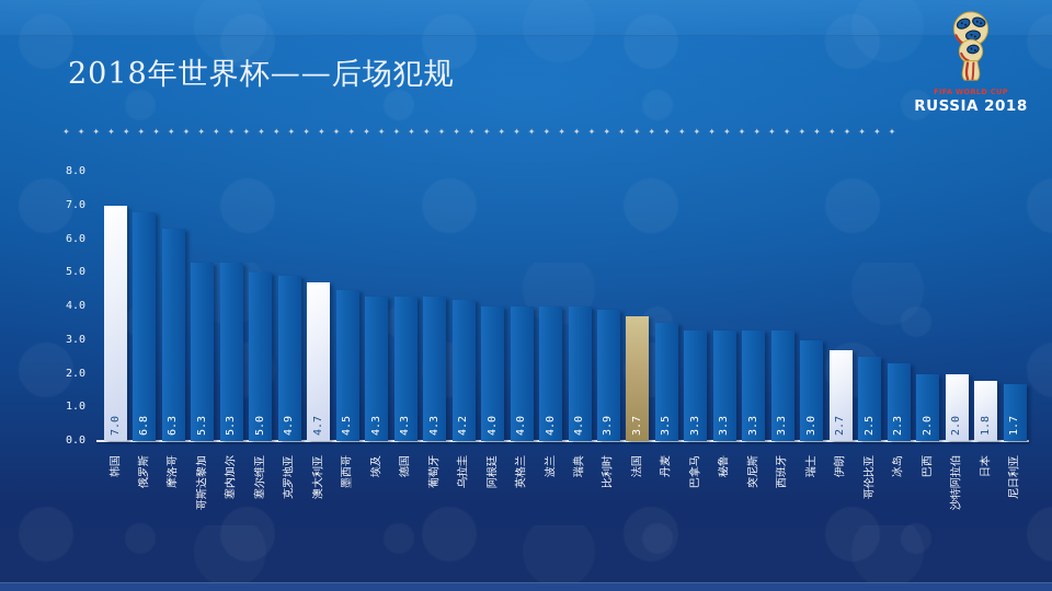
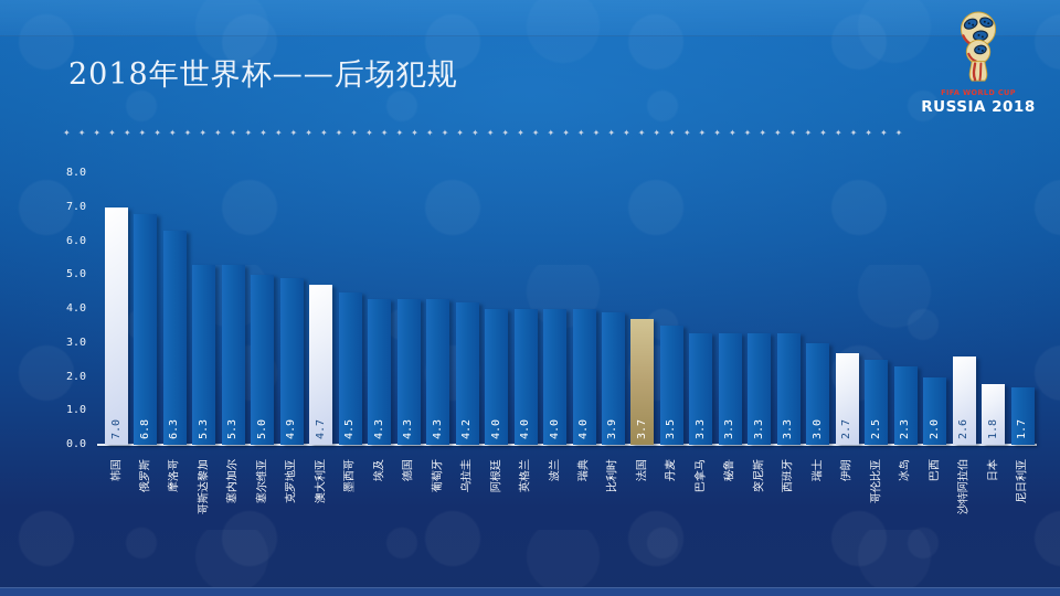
沙特阿拉伯: 2.0 -> 2.6
